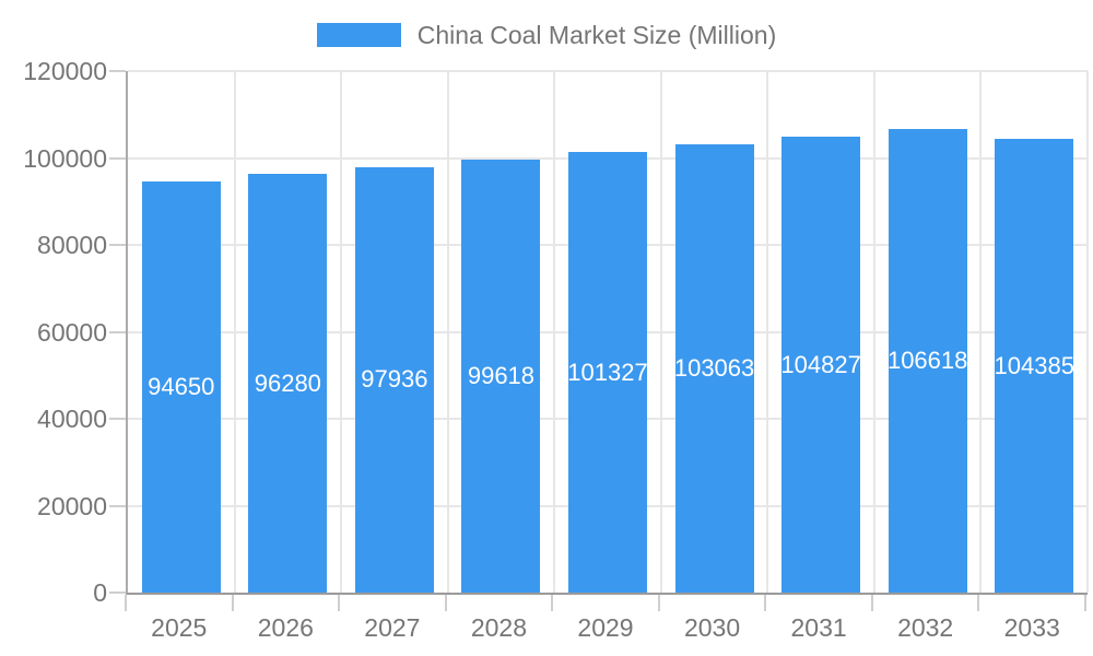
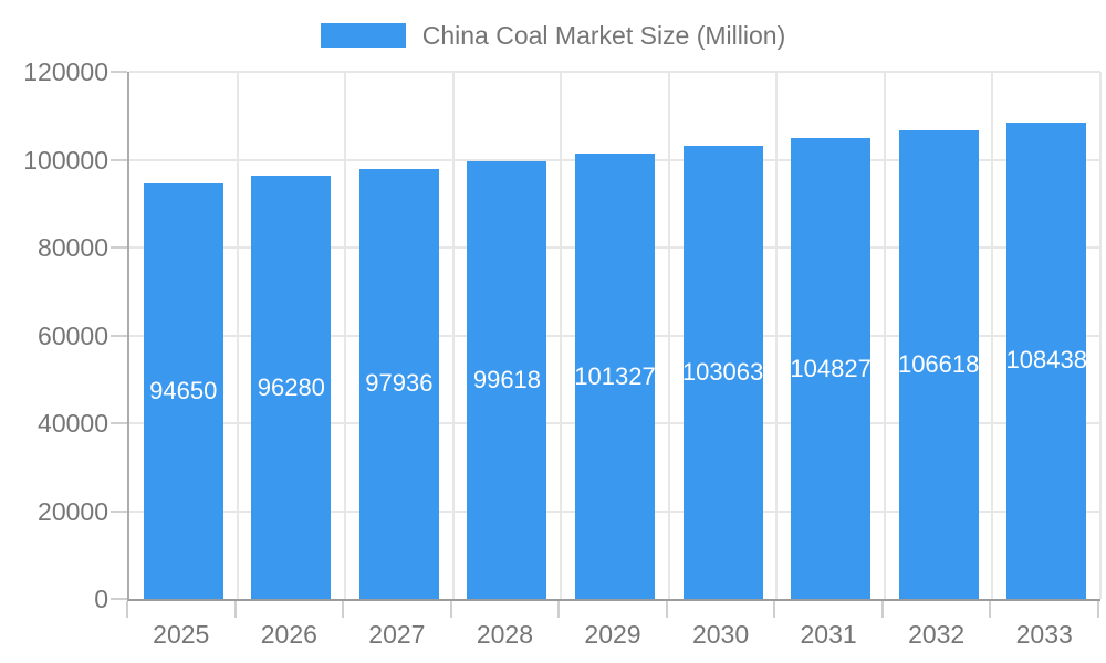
2033: 104385 -> 108438
